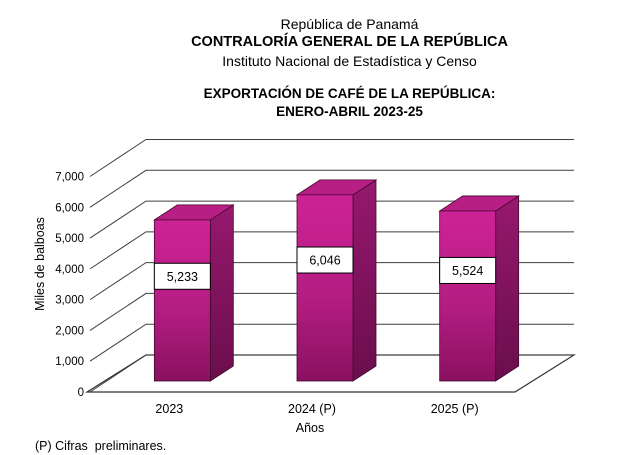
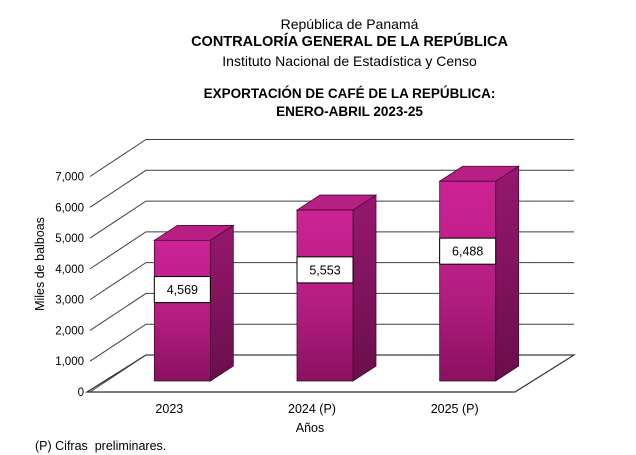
2023: 5,233 -> 4,569
2024 (P): 6,046 -> 5,553
2025 (P): 5,524 -> 6,488
